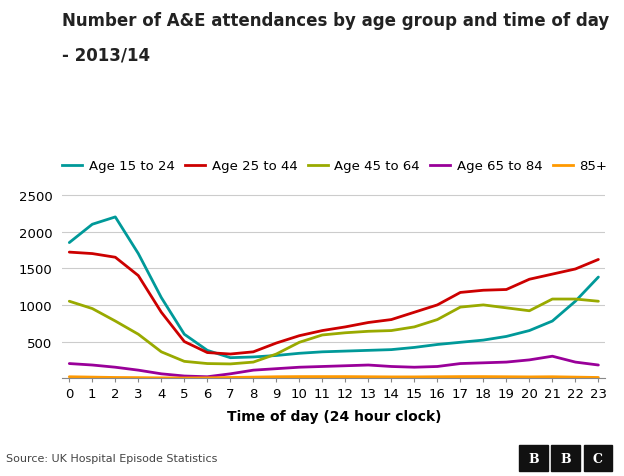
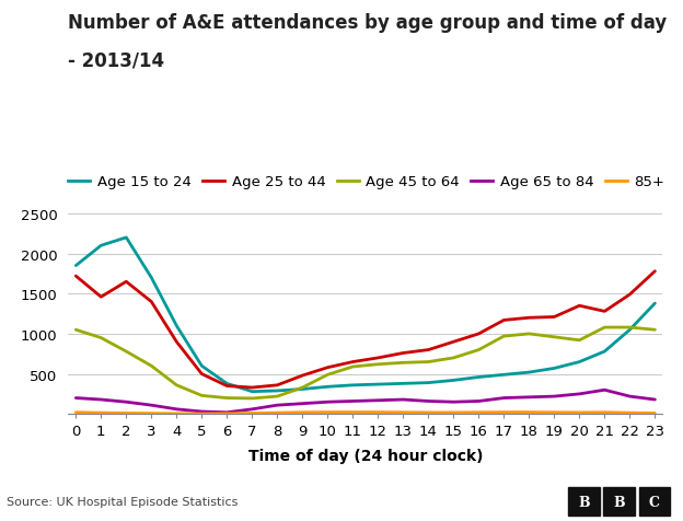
Age 25 to 44/1: 1700 -> 1460
Age 25 to 44/21: 1420 -> 1280
Age 25 to 44/23: 1620 -> 1780
